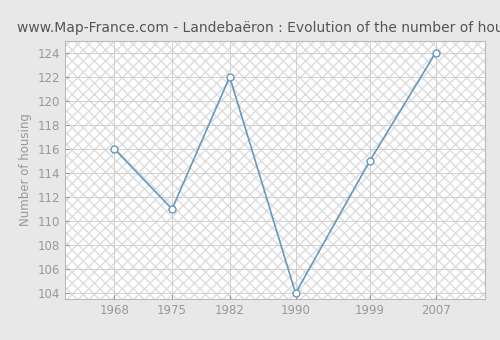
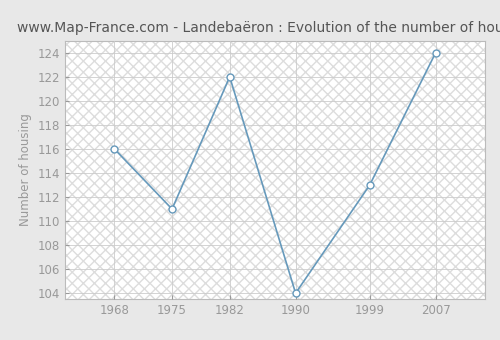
1999: 115 -> 113
